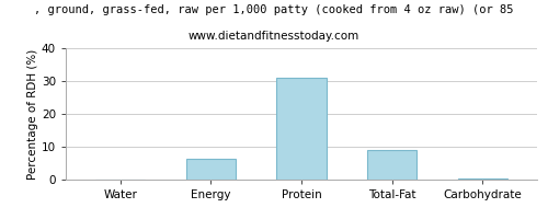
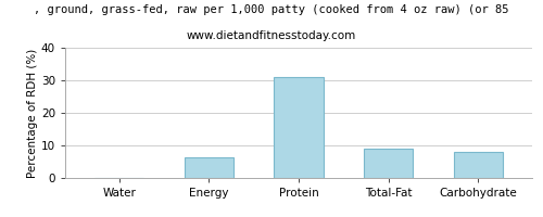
Carbohydrate: 0.4 -> 8.0
